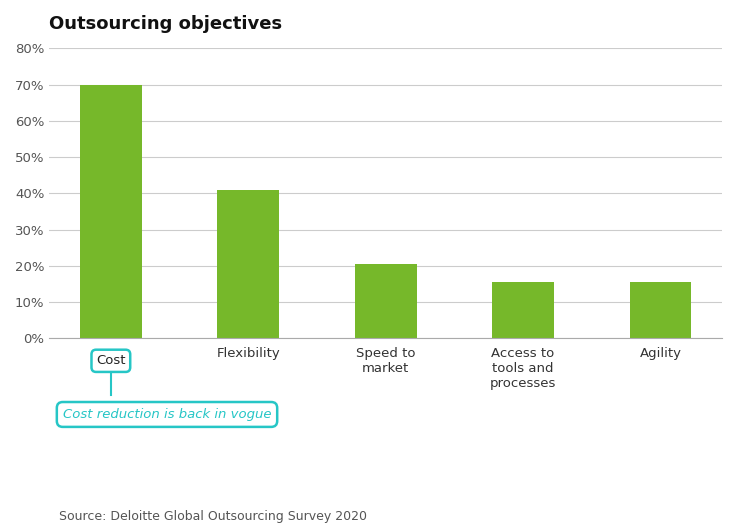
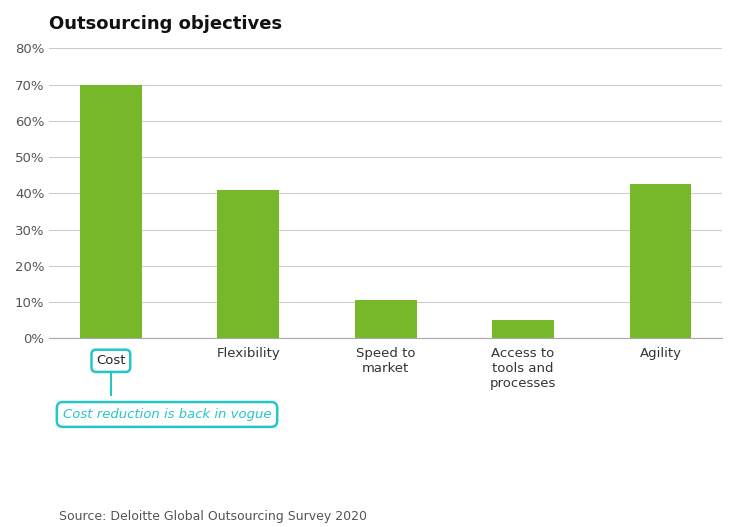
Speed to market: 20.5% -> 10.5%
Access to tools and processes: 15.5% -> 5.0%
Agility: 15.5% -> 42.5%
